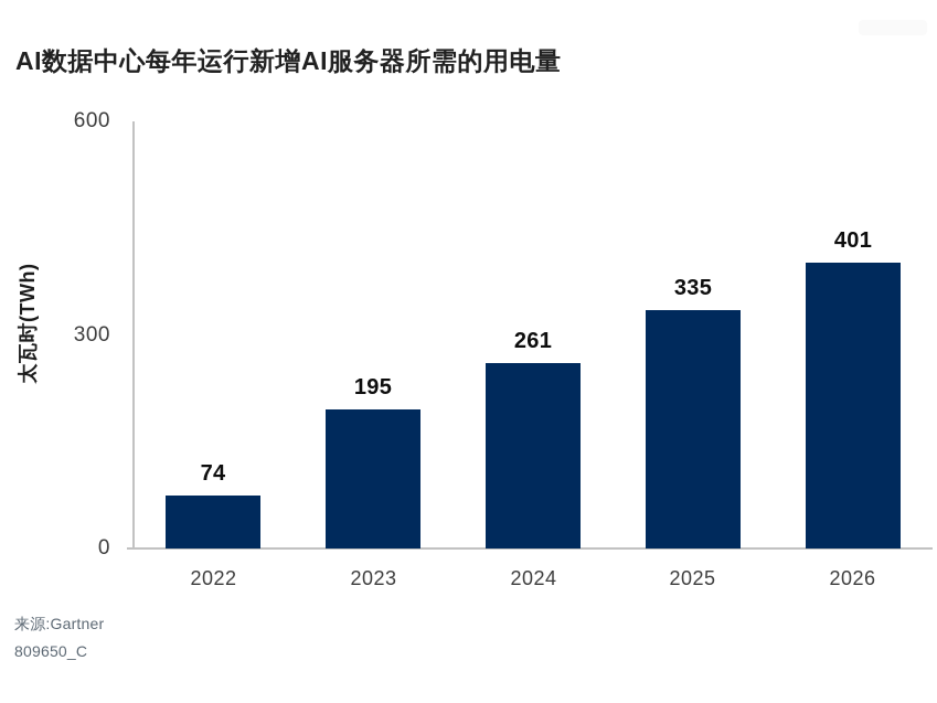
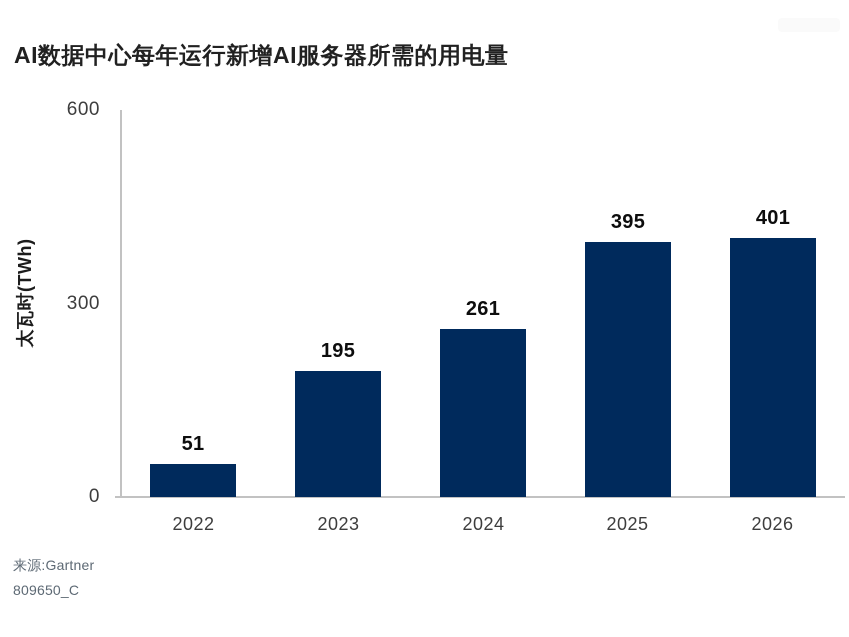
2022: 74 -> 51
2025: 335 -> 395
